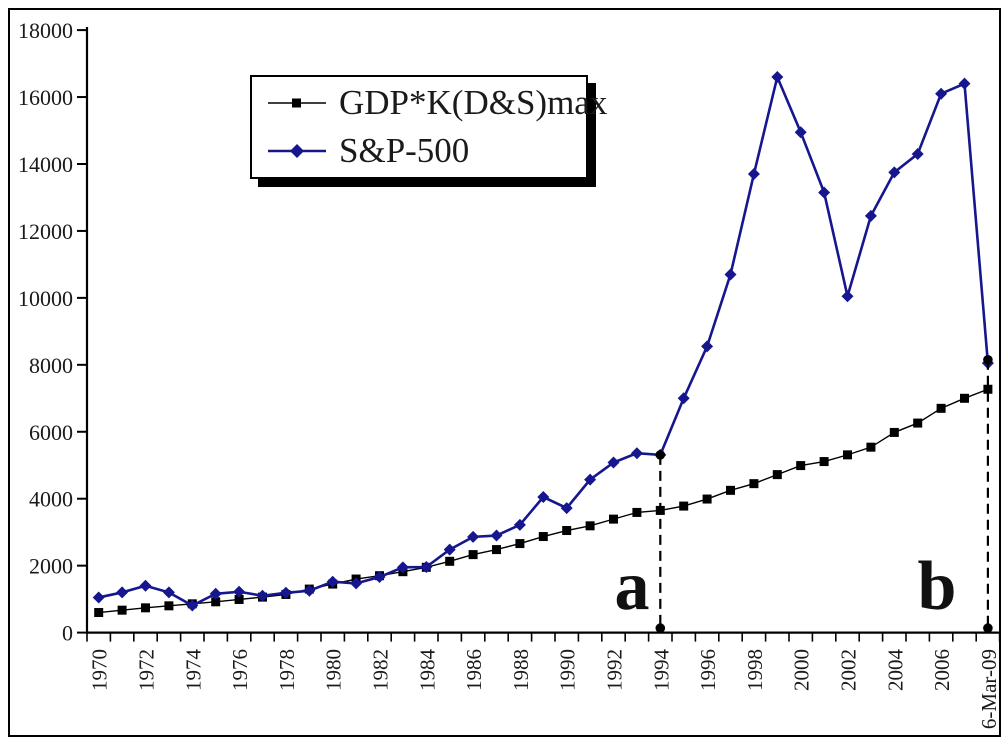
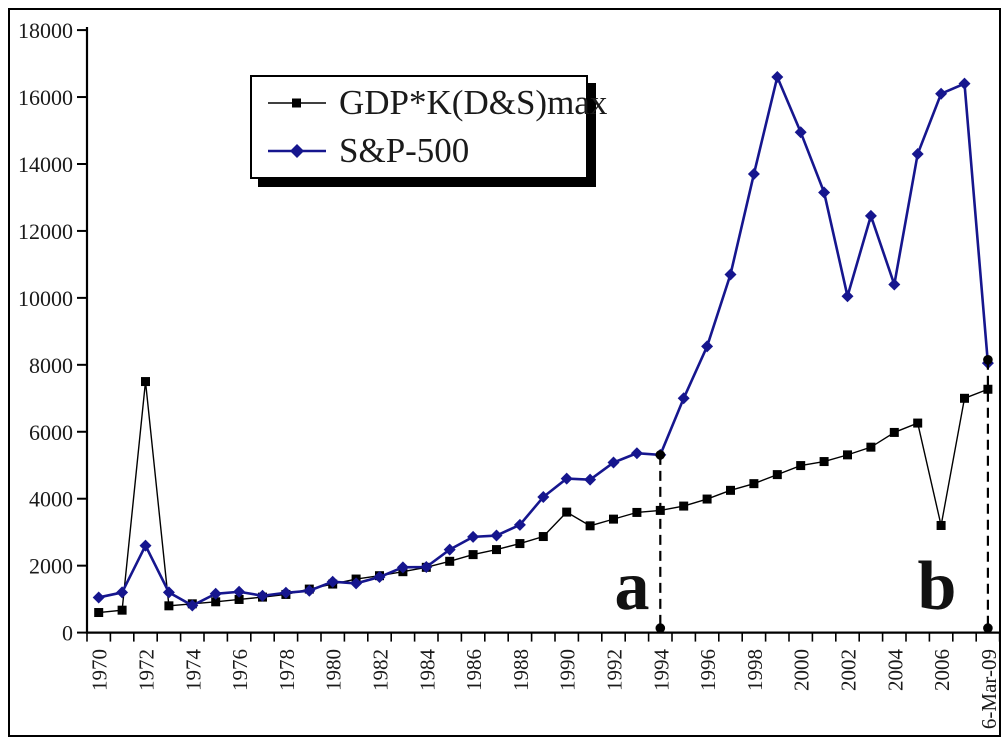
GDP*K(D&S)max/1972: 700 -> 7500
S&P-500/1972: 1400 -> 2600
GDP*K(D&S)max/1990: 3000 -> 3600
S&P-500/1990: 3700 -> 4600
S&P-500/2004: 13800 -> 10400
GDP*K(D&S)max/2006: 6700 -> 3200
